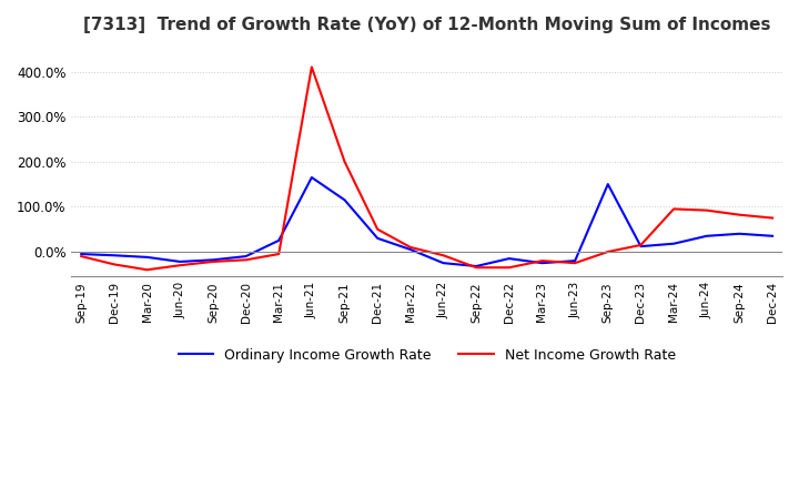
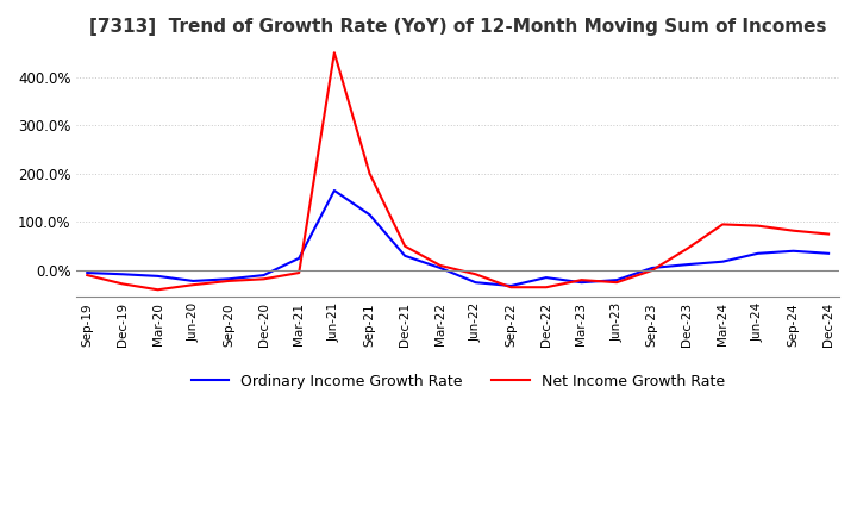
Net Income Growth Rate/Jun-21: 410% -> 450%
Ordinary Income Growth Rate/Sep-23: 150% -> 5%
Net Income Growth Rate/Dec-23: 15% -> 45%
